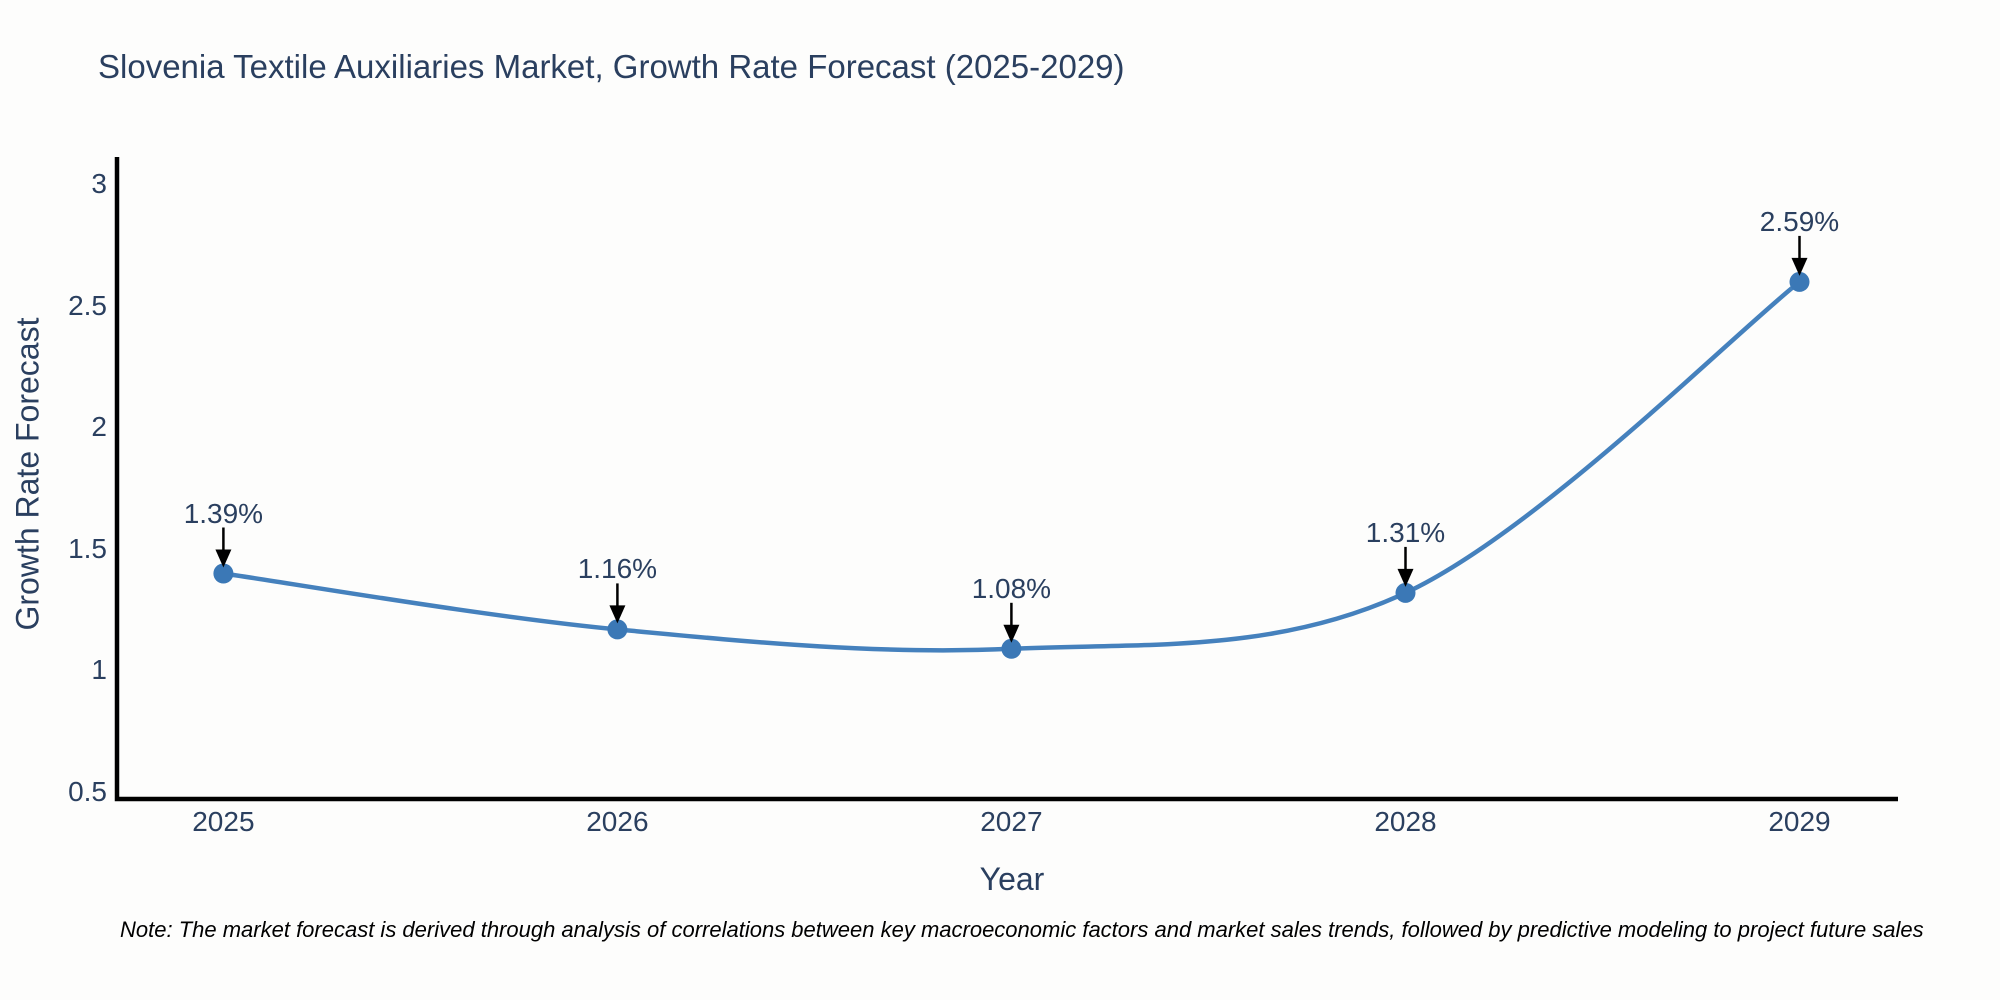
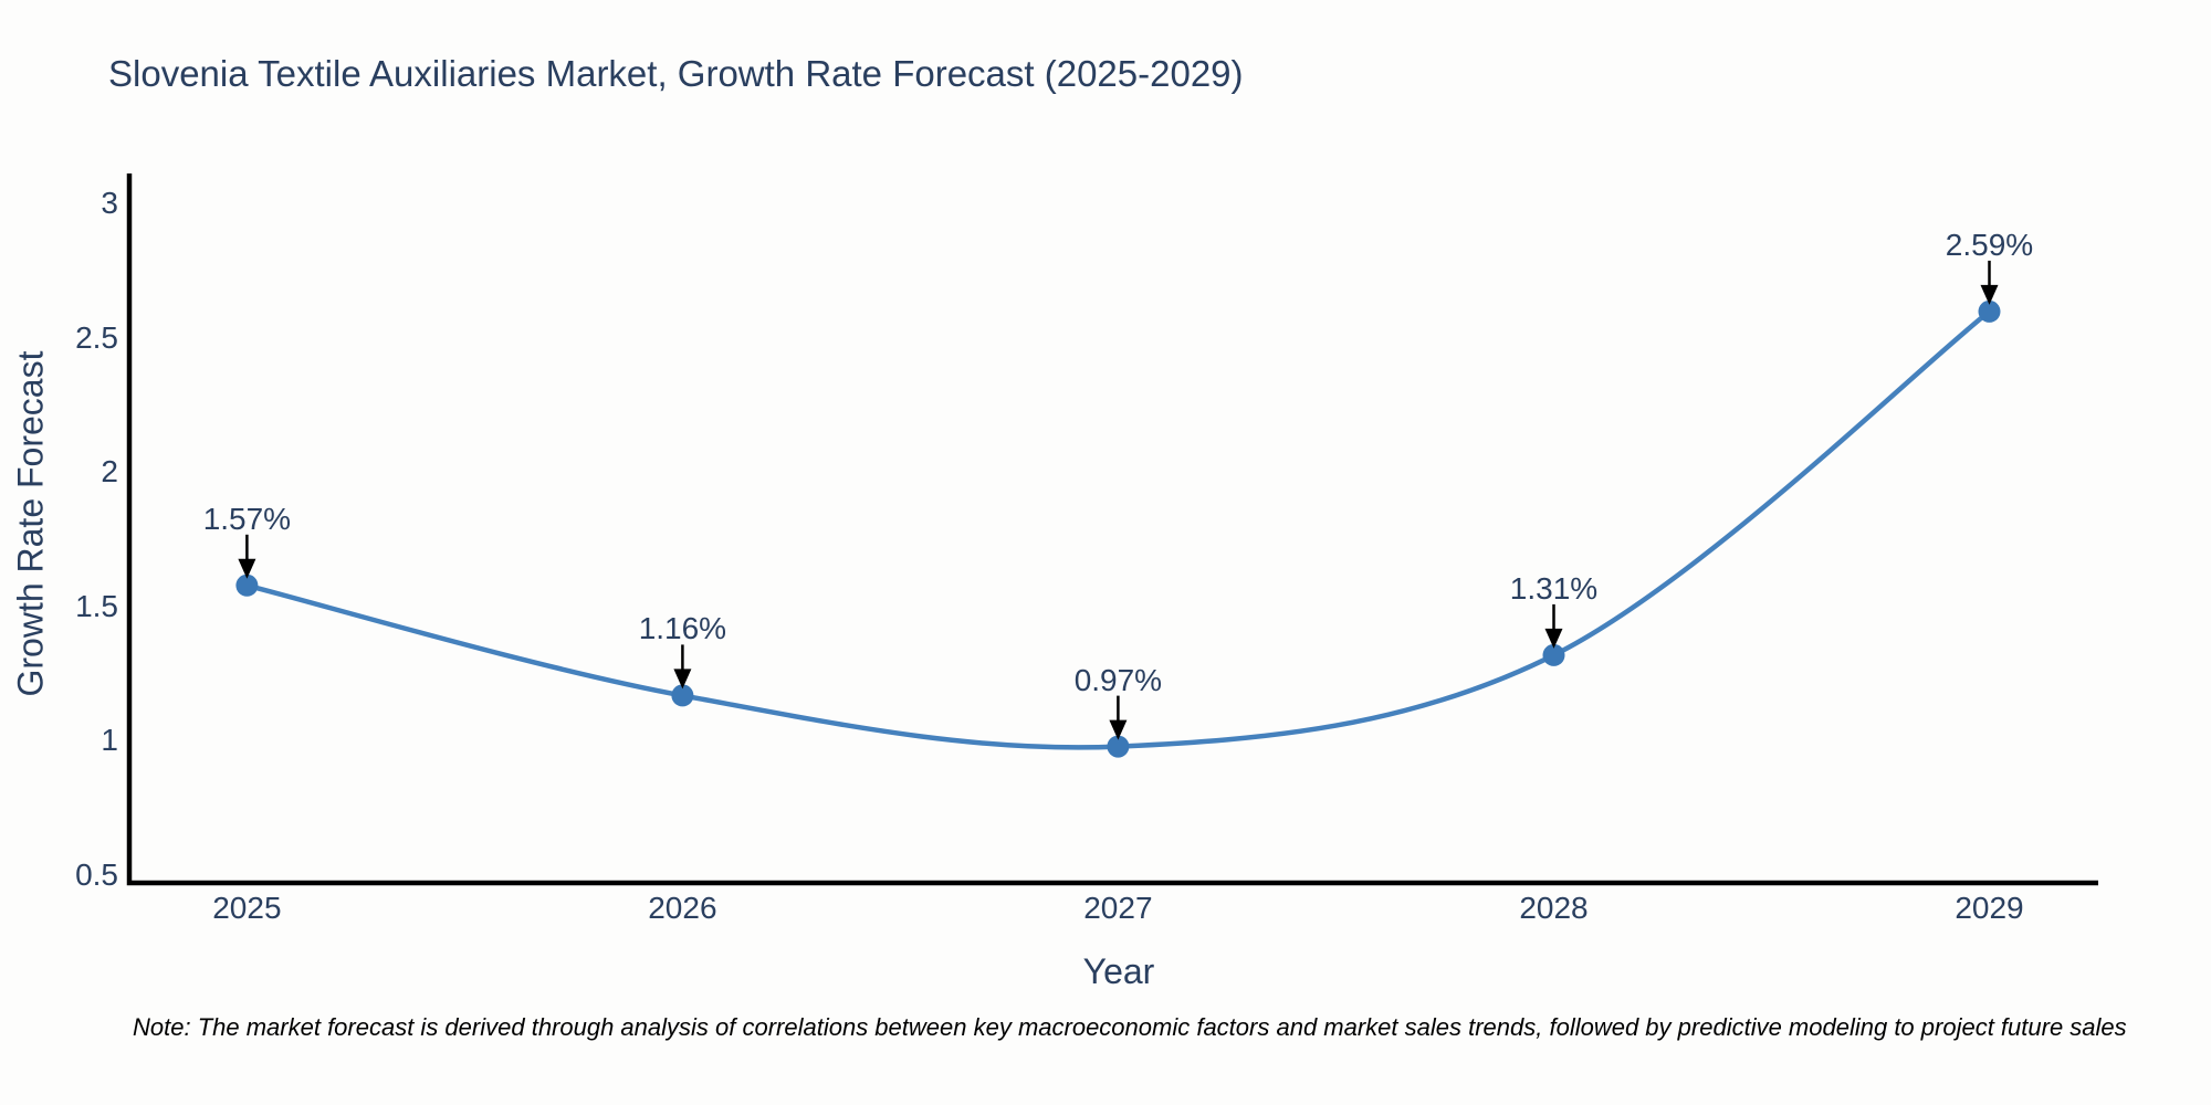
2025: 1.39% -> 1.57%
2027: 1.08% -> 0.97%
